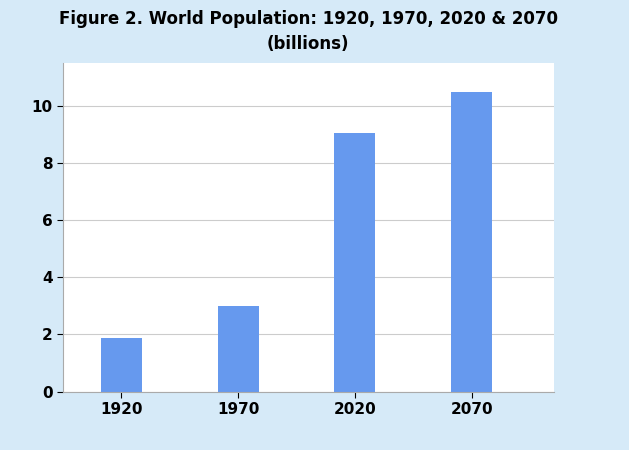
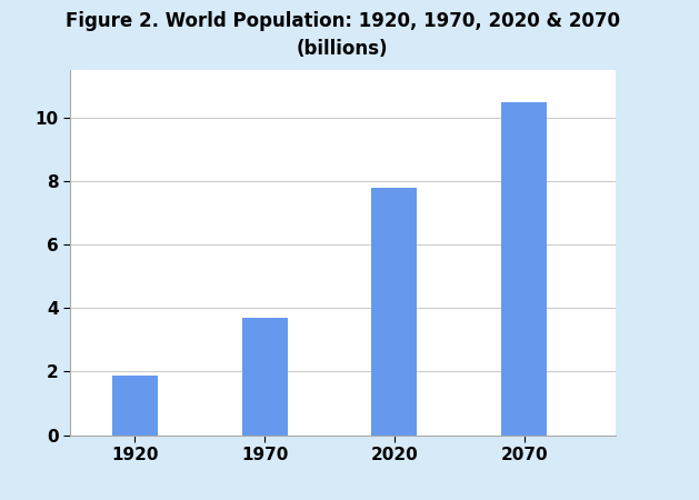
1970: 3.00 -> 3.70
2020: 9.05 -> 7.80
